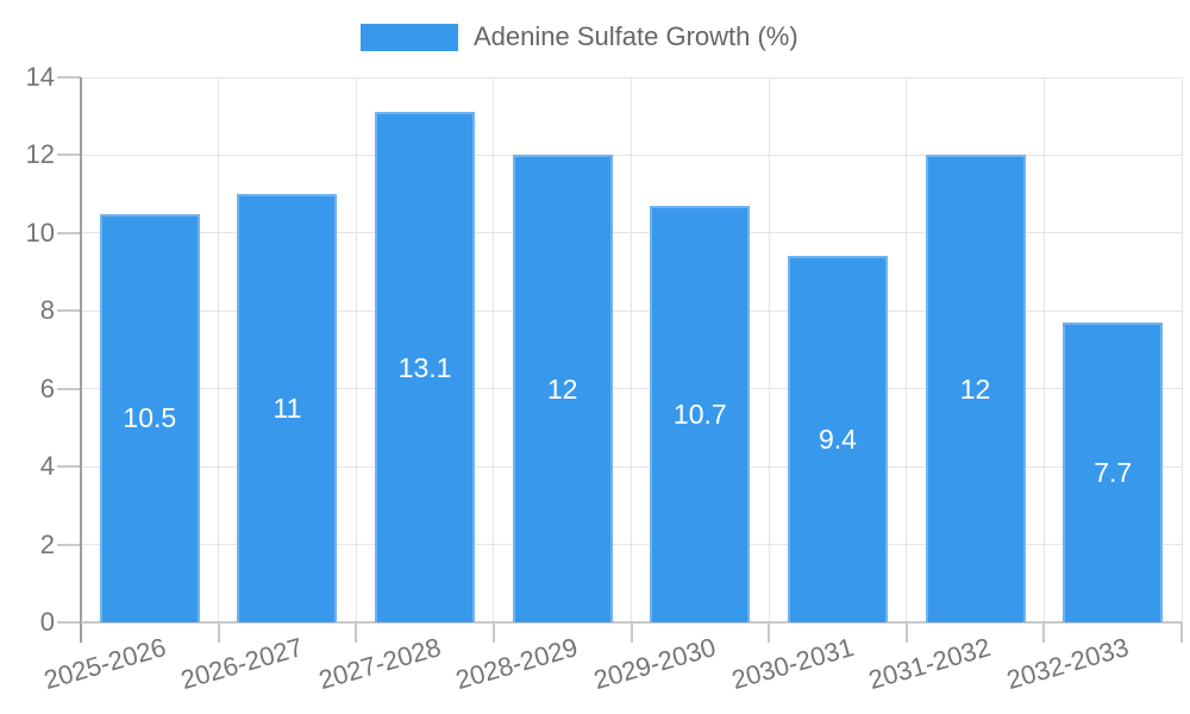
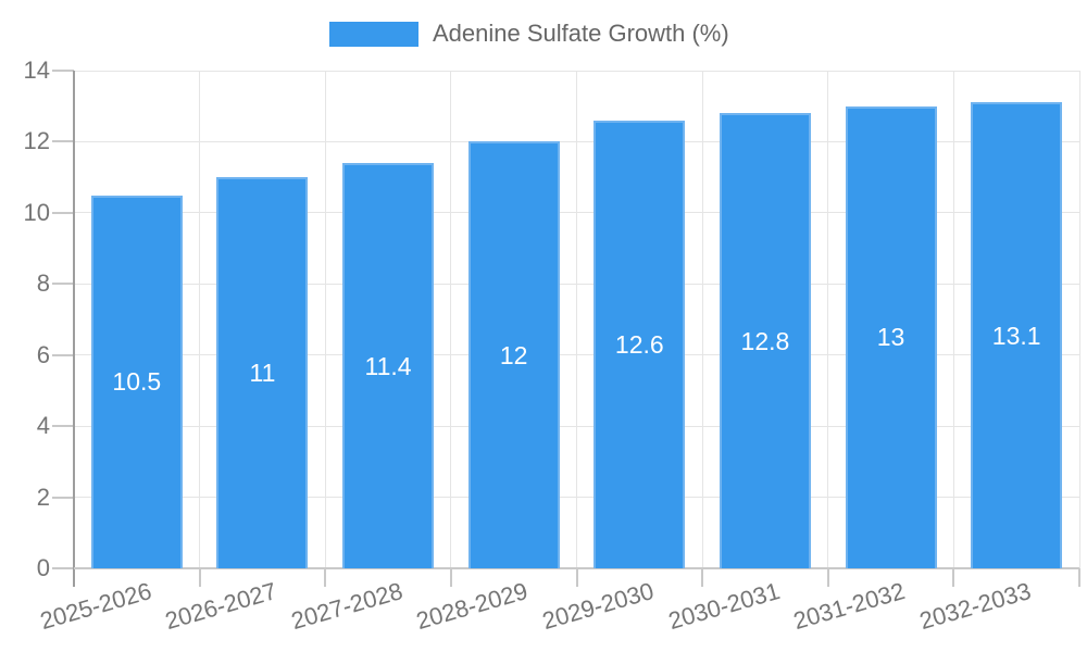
2027-2028: 13.1 -> 11.4
2029-2030: 10.7 -> 12.6
2030-2031: 9.4 -> 12.8
2031-2032: 12 -> 13
2032-2033: 7.7 -> 13.1
